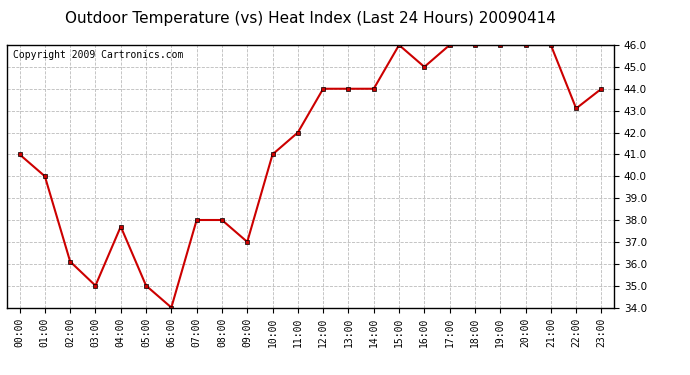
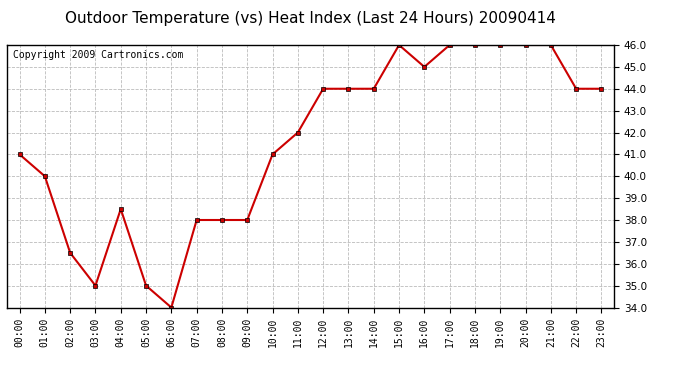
02:00: 36.1 -> 36.5
04:00: 37.7 -> 38.5
09:00: 37.0 -> 38.0
22:00: 43.1 -> 44.0
